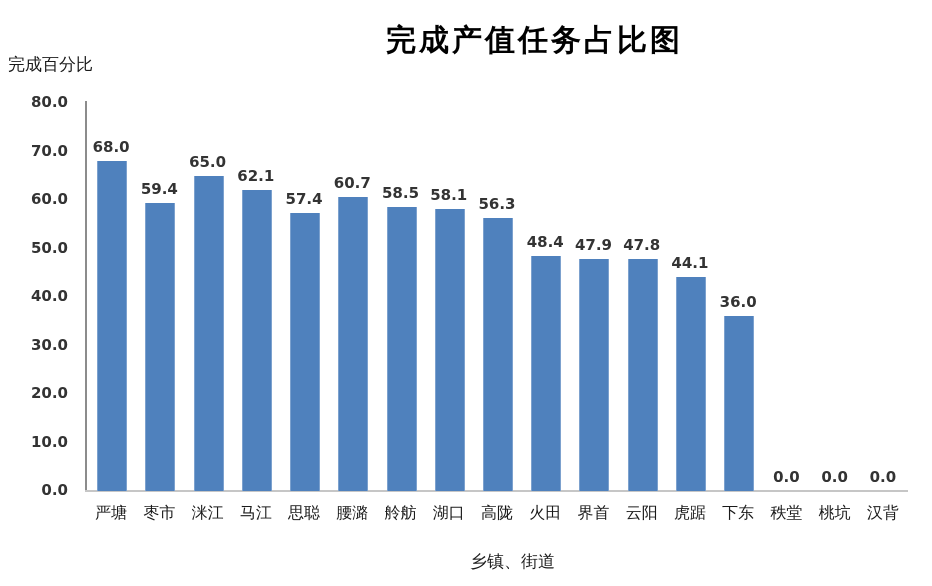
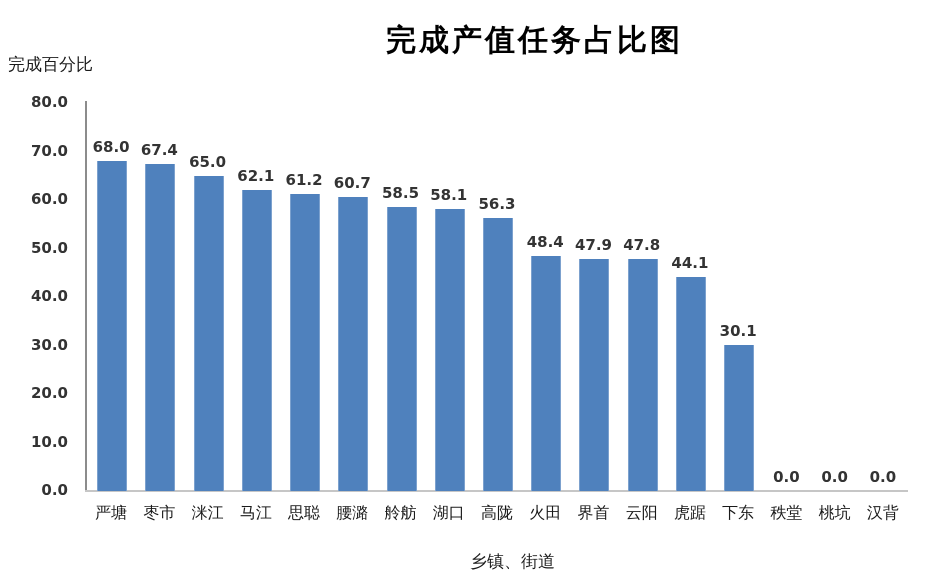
枣市: 59.4 -> 67.4
思聪: 57.4 -> 61.2
下东: 36.0 -> 30.1
